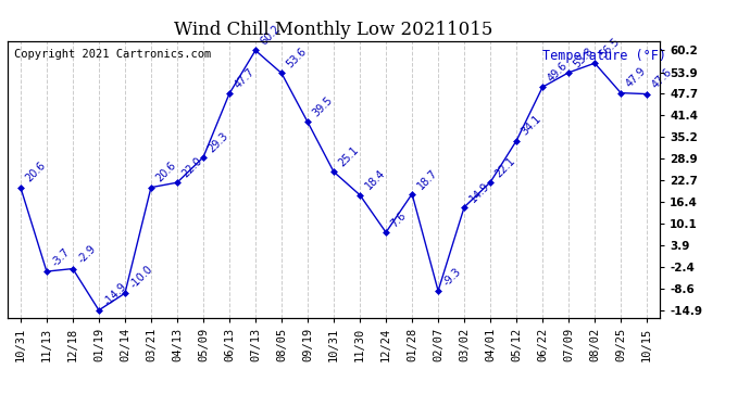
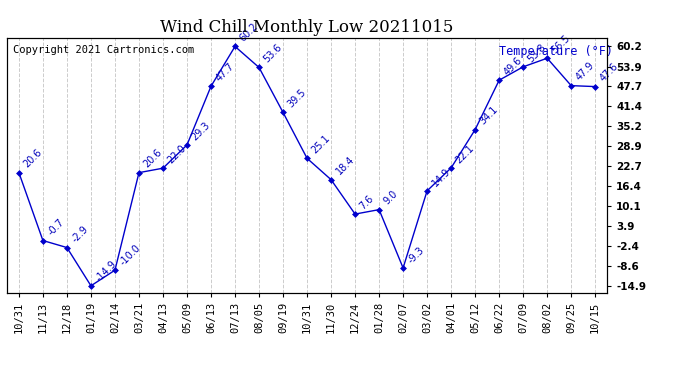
11/13: -3.7 -> -0.7
01/28: 18.7 -> 9.0
